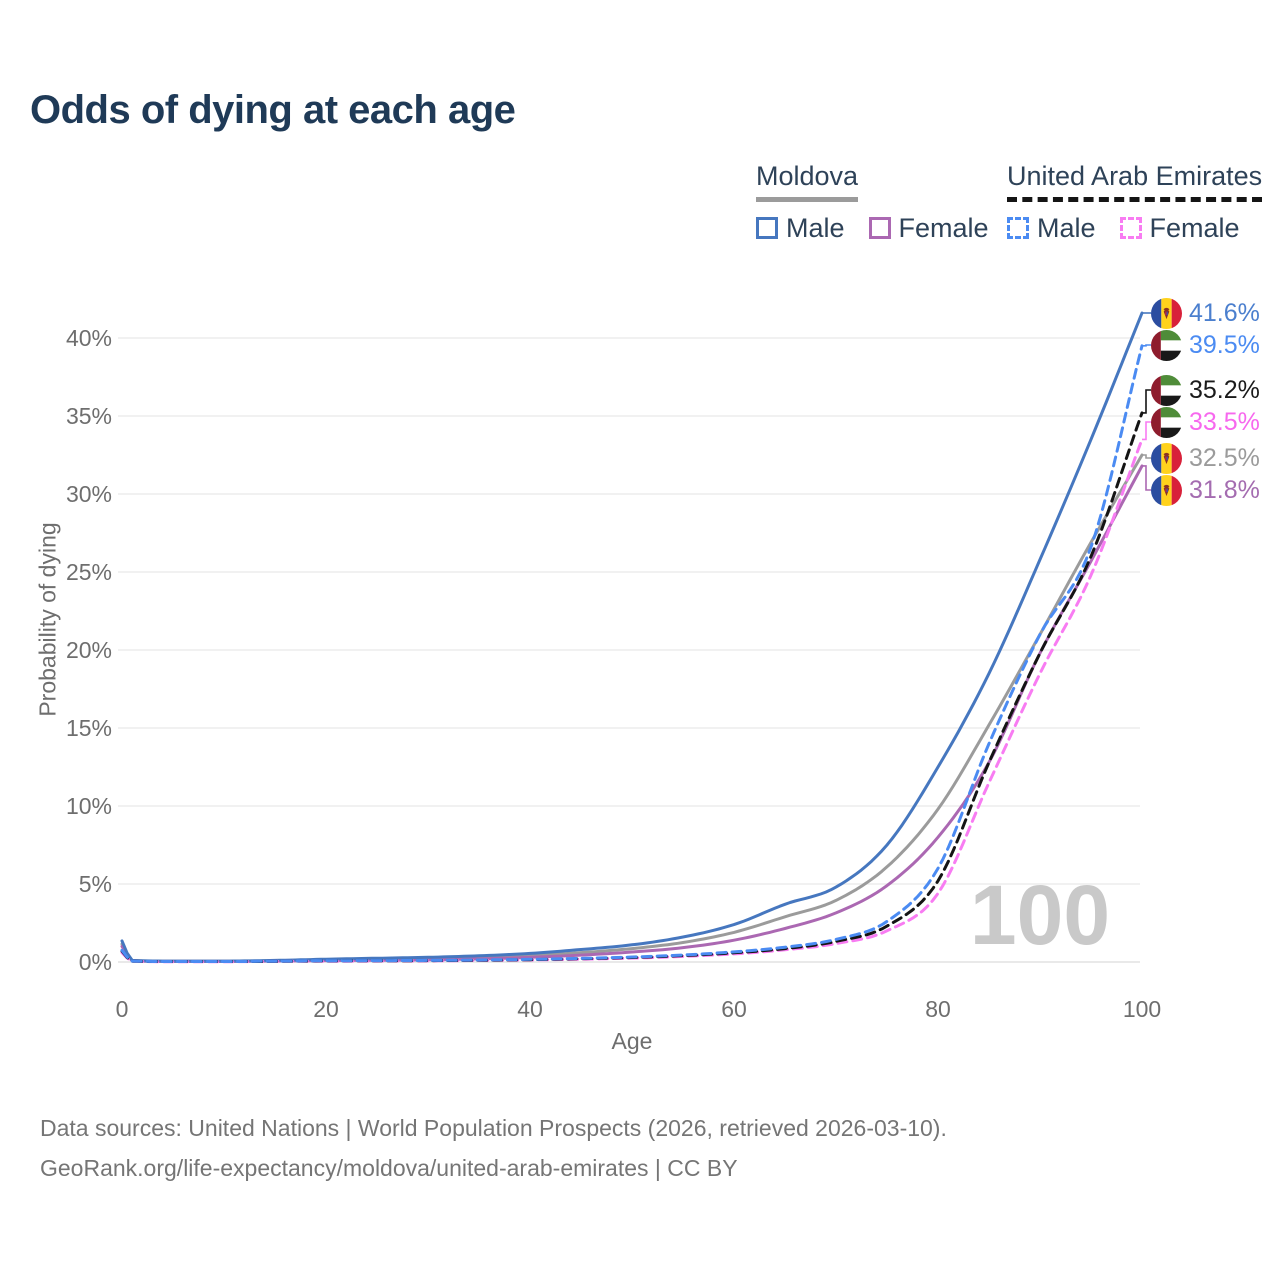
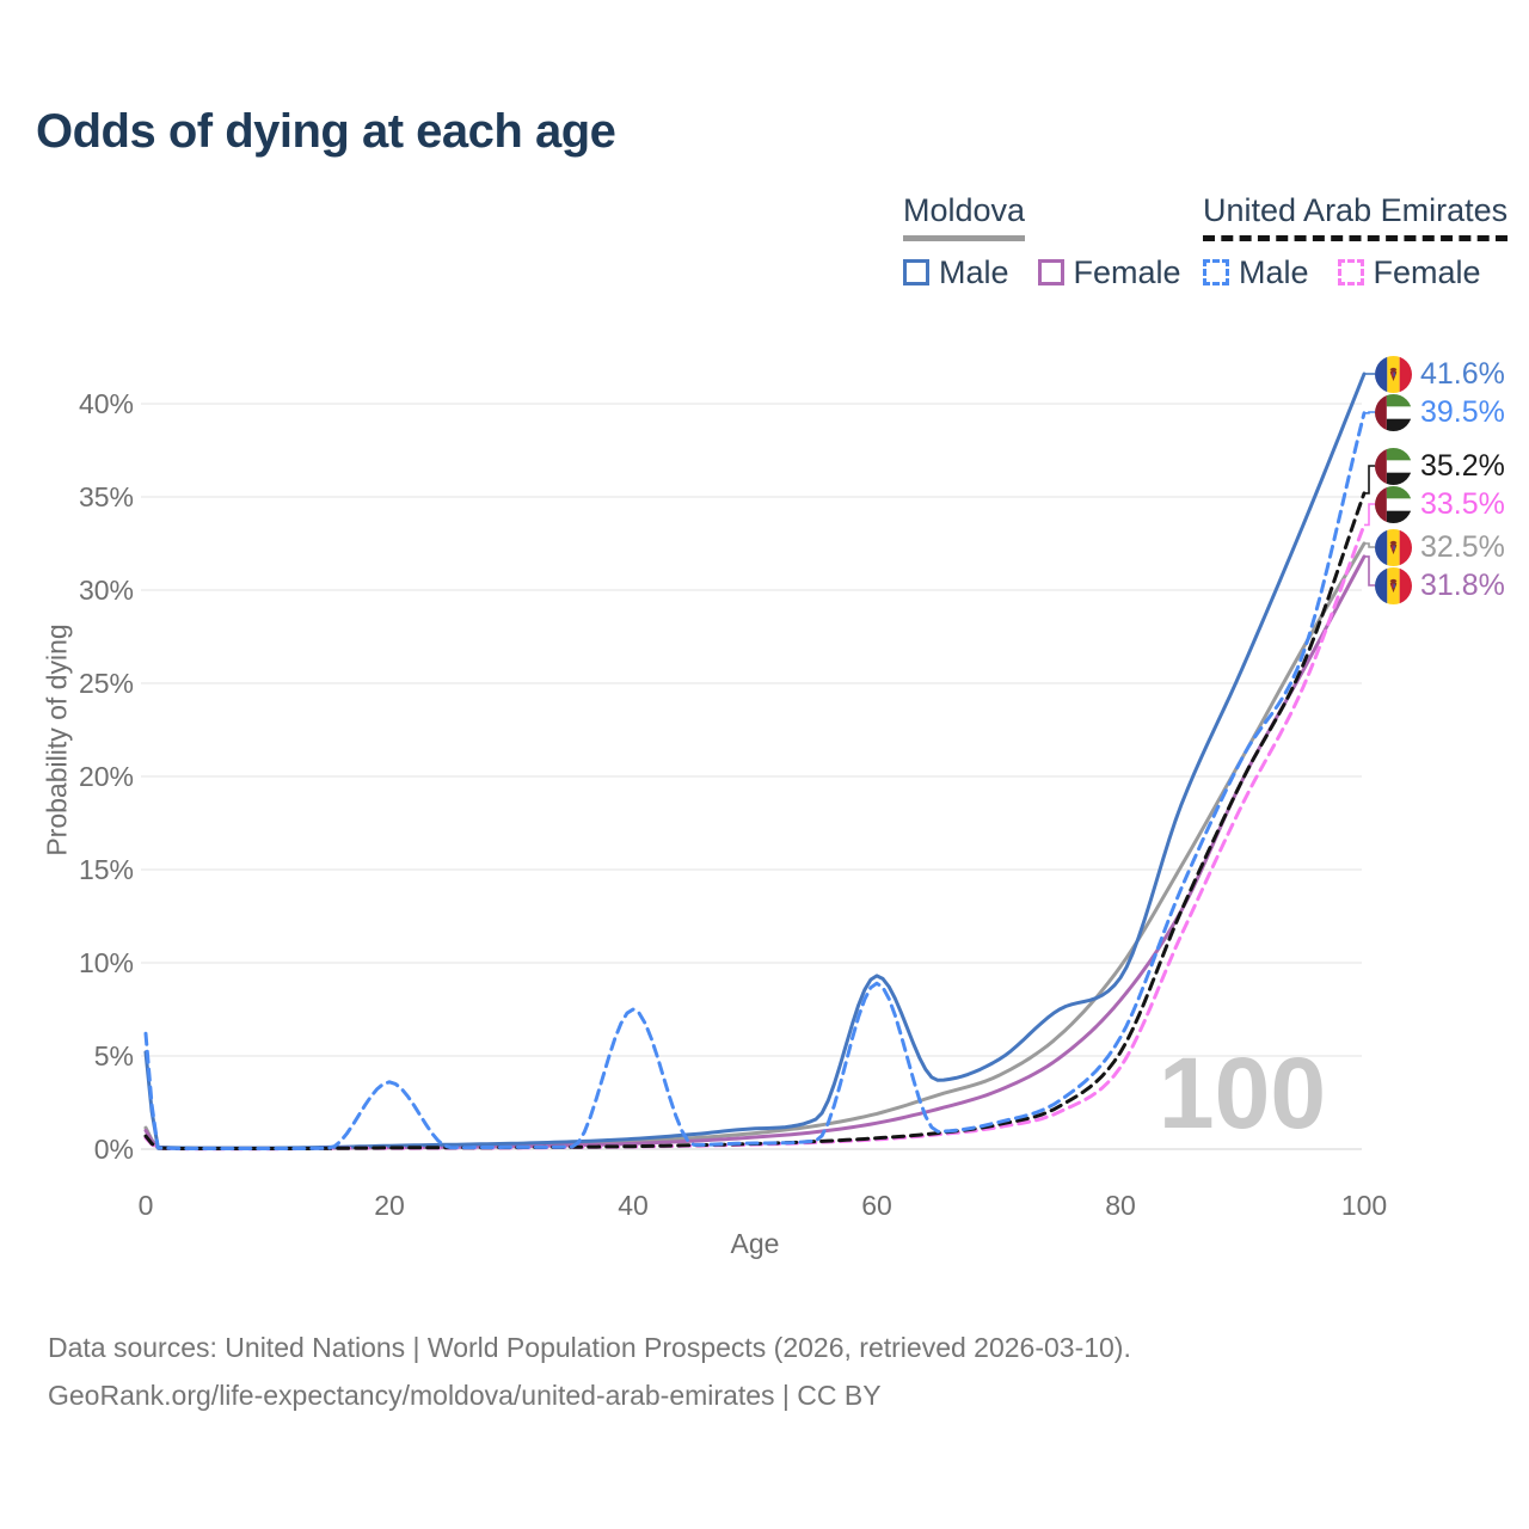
Moldova Male/0: 1.4% -> 5.2%
United Arab Emirates Male/0: 0.8% -> 6.2%
United Arab Emirates Male/20: 0.1% -> 3.6%
United Arab Emirates Male/40: 0.2% -> 7.5%
Moldova Male/60: 2.4% -> 9.3%
United Arab Emirates Male/60: 0.7% -> 8.9%
Moldova Male/80: 12.5% -> 9.2%
